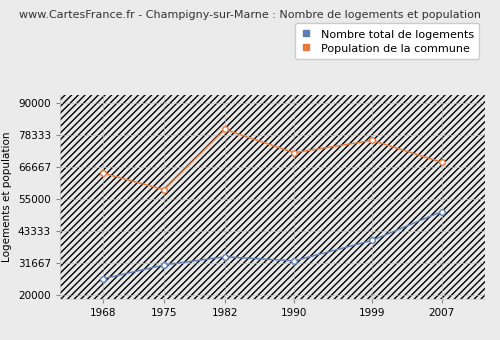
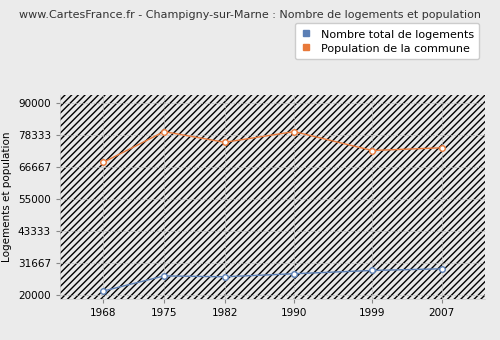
Nombre total de logements/1968: 26000 -> 21500
Population de la commune/1968: 64500 -> 68500
Nombre total de logements/1975: 31000 -> 27000
Population de la commune/1975: 58500 -> 79700
Nombre total de logements/1982: 34000 -> 26700
Population de la commune/1982: 80500 -> 75800
Nombre total de logements/1990: 32500 -> 27800
Population de la commune/1990: 72000 -> 79700
Nombre total de logements/1999: 40000 -> 29000
Population de la commune/1999: 76500 -> 72800
Nombre total de logements/2007: 50500 -> 29600
Population de la commune/2007: 68500 -> 73800
